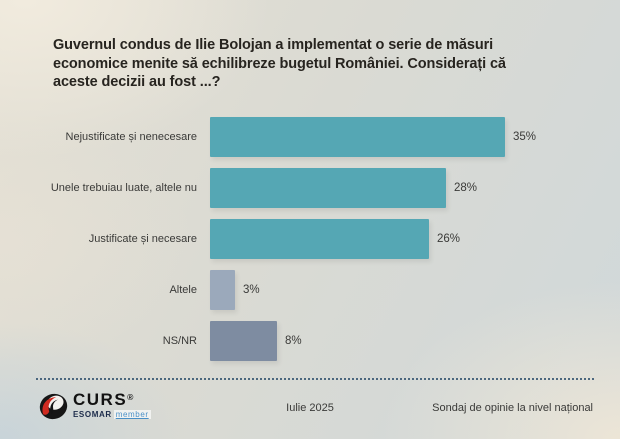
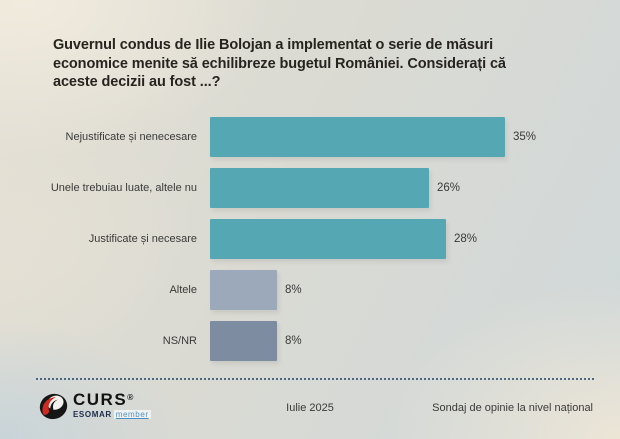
Unele trebuiau luate, altele nu: 28% -> 26%
Justificate și necesare: 26% -> 28%
Altele: 3% -> 8%
